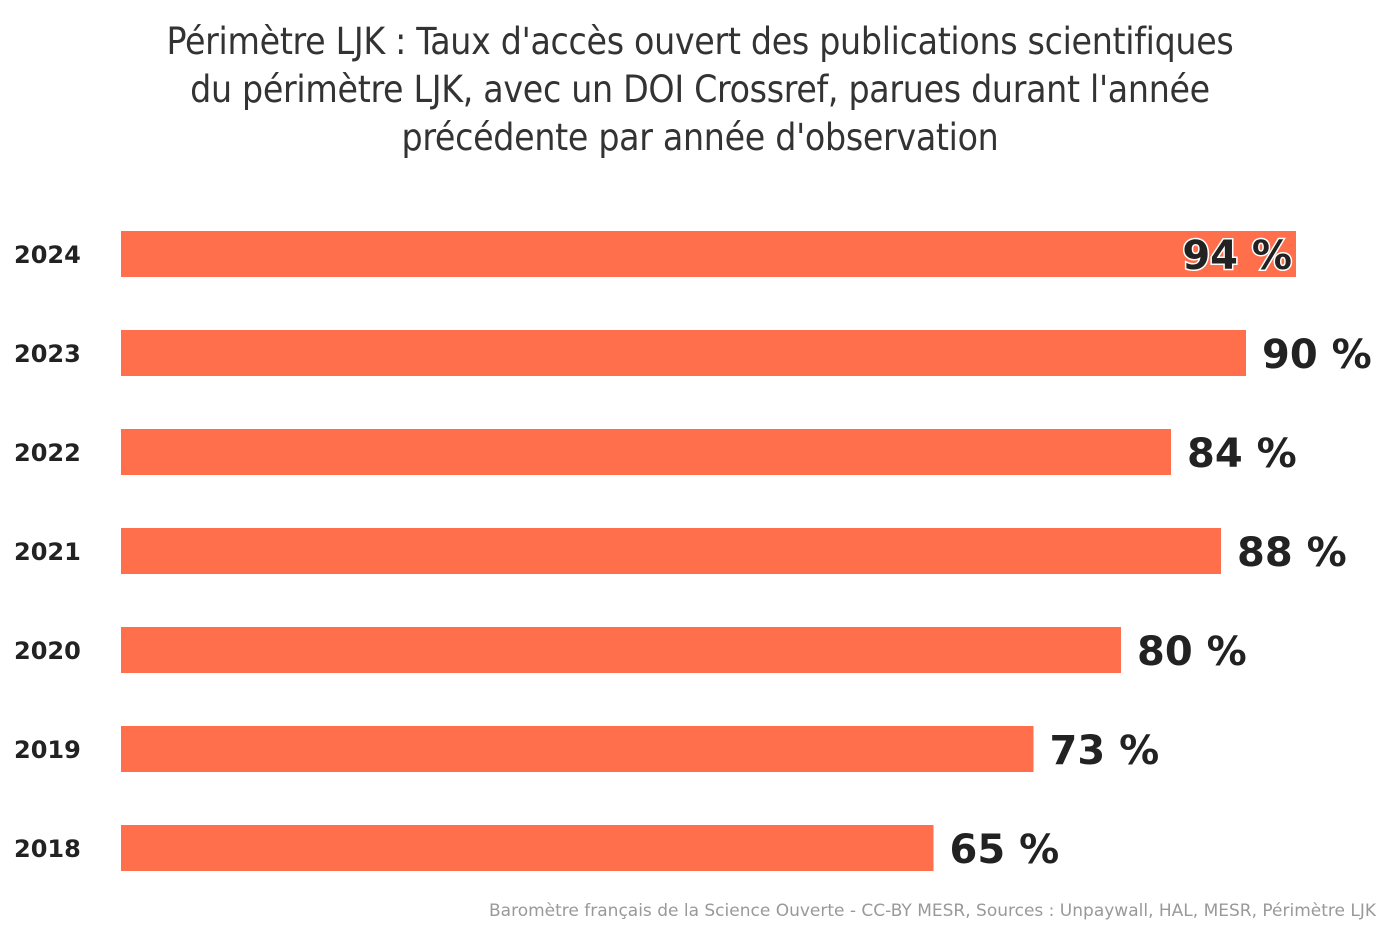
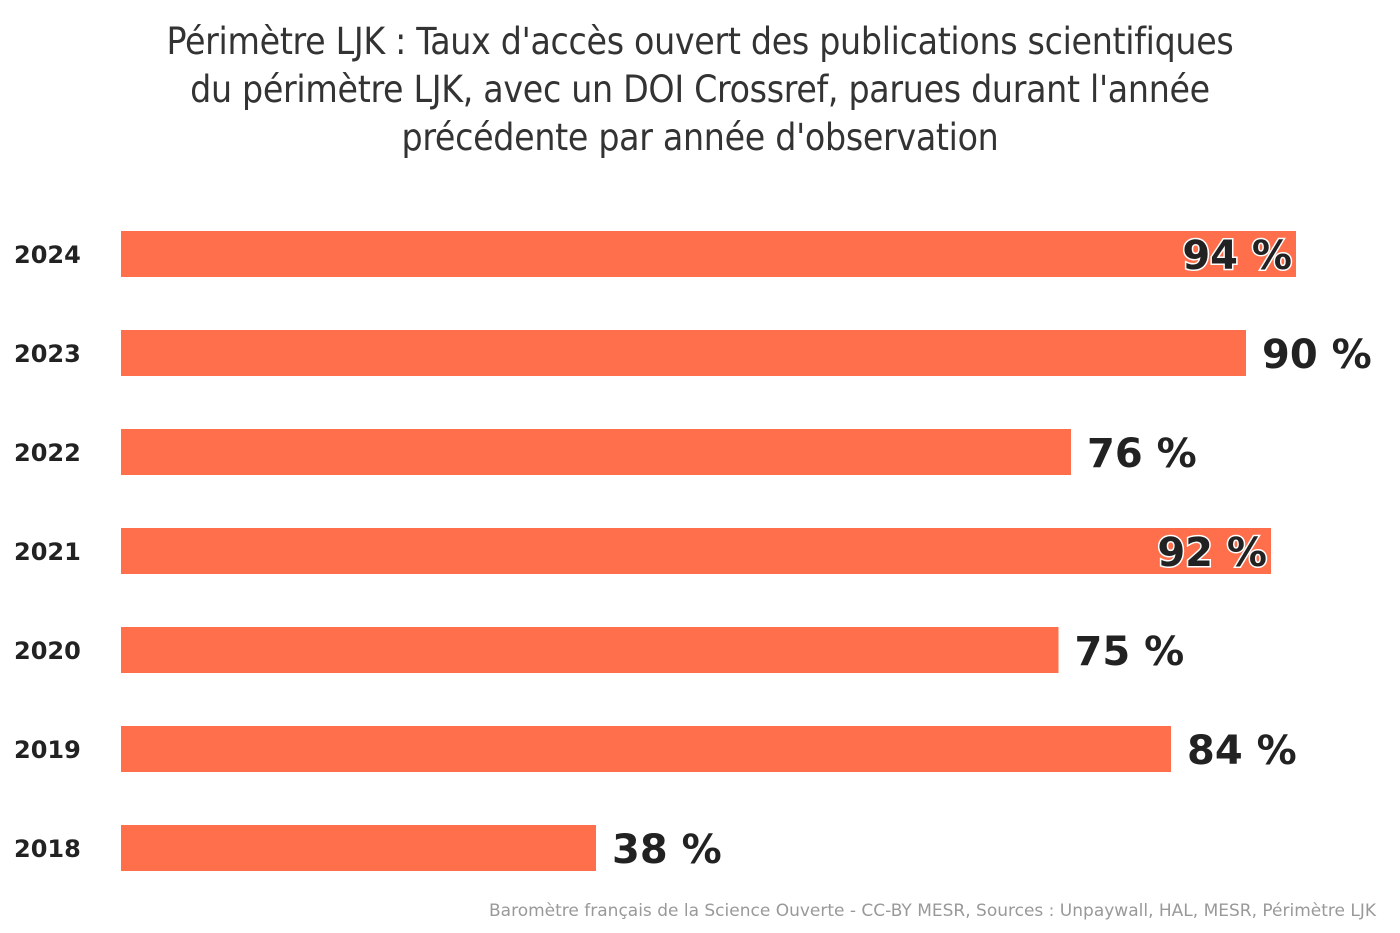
2022: 84 -> 76
2021: 88 -> 92
2020: 80 -> 75
2019: 73 -> 84
2018: 65 -> 38
